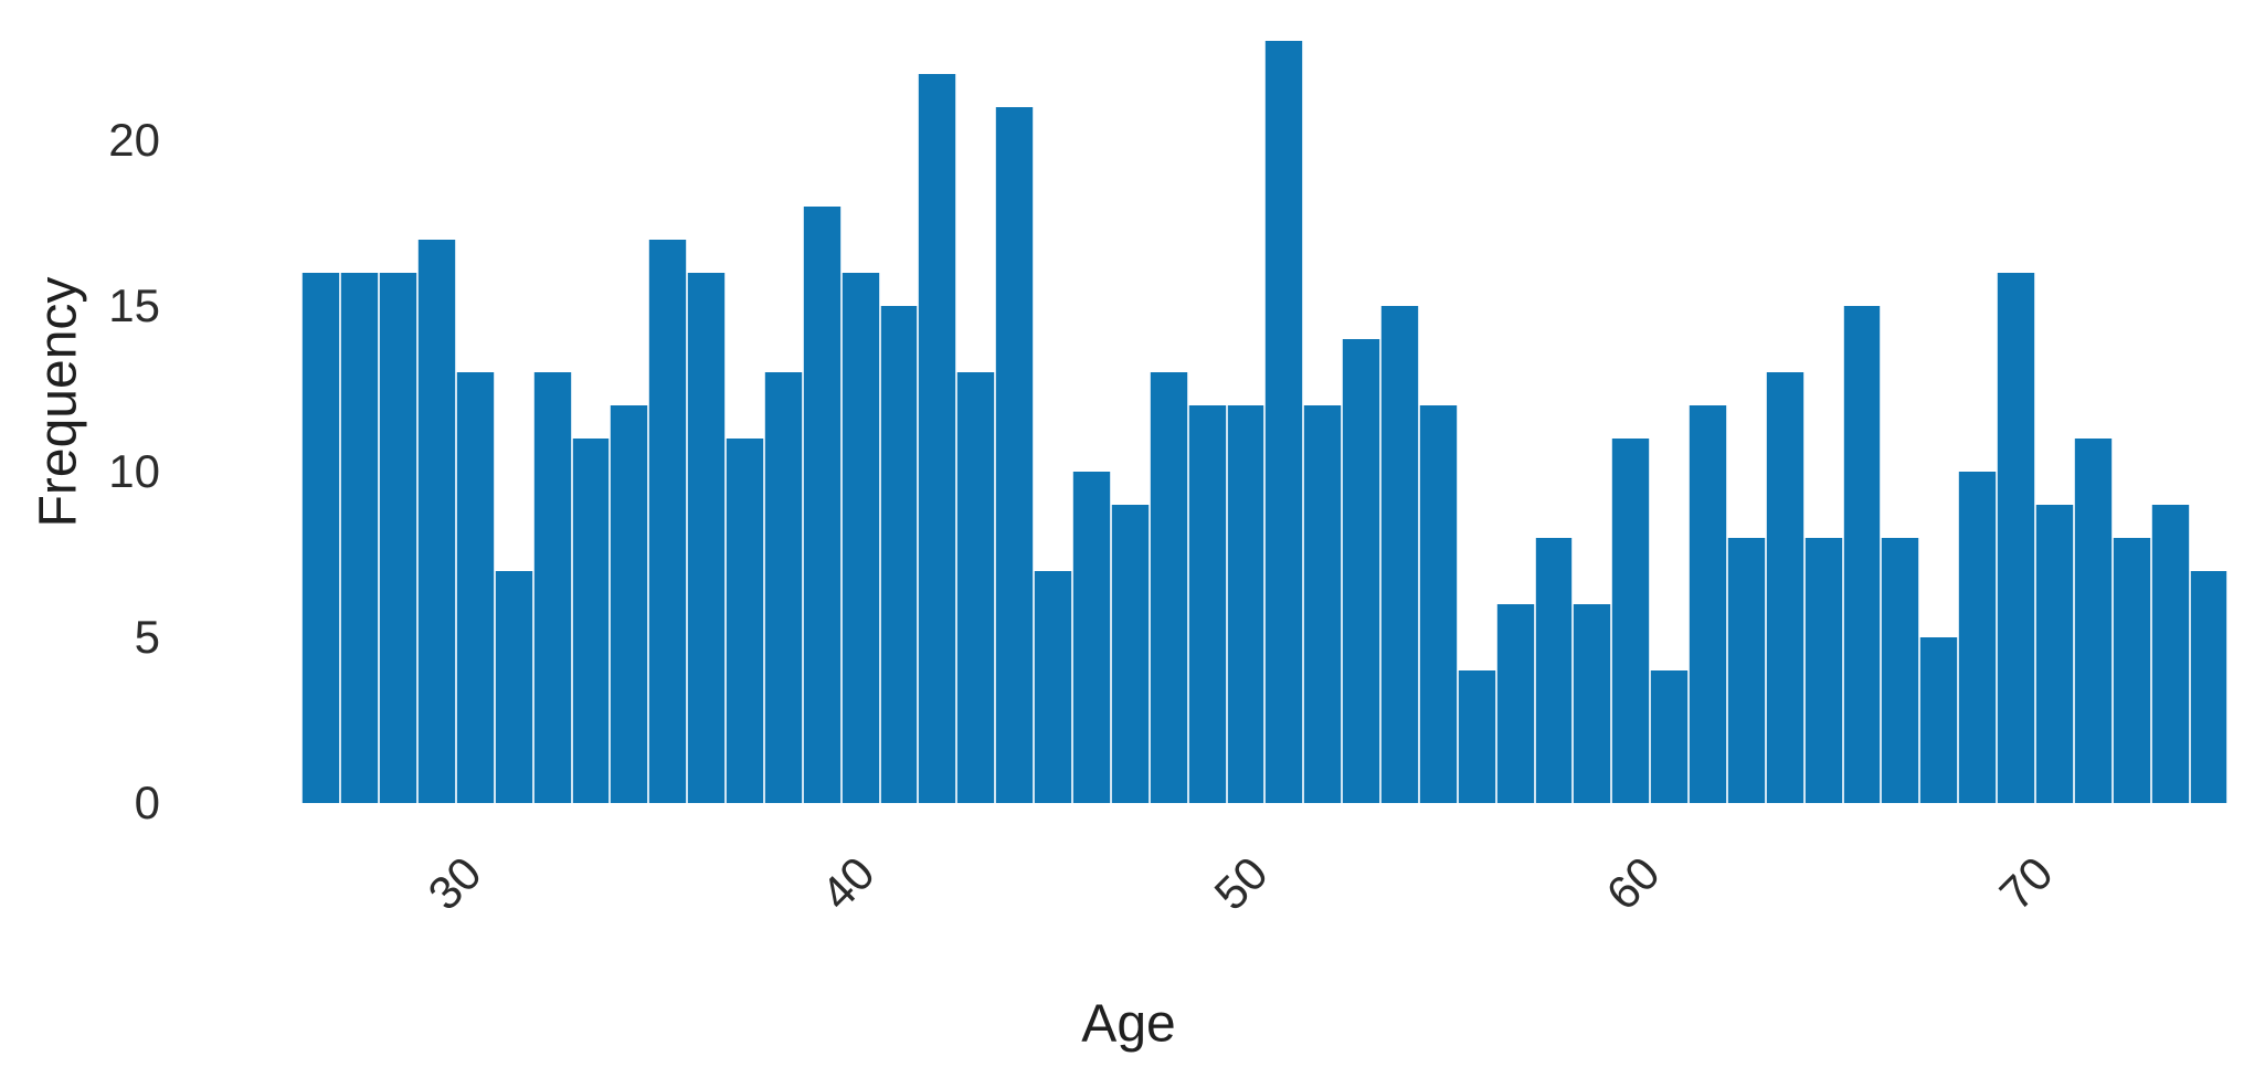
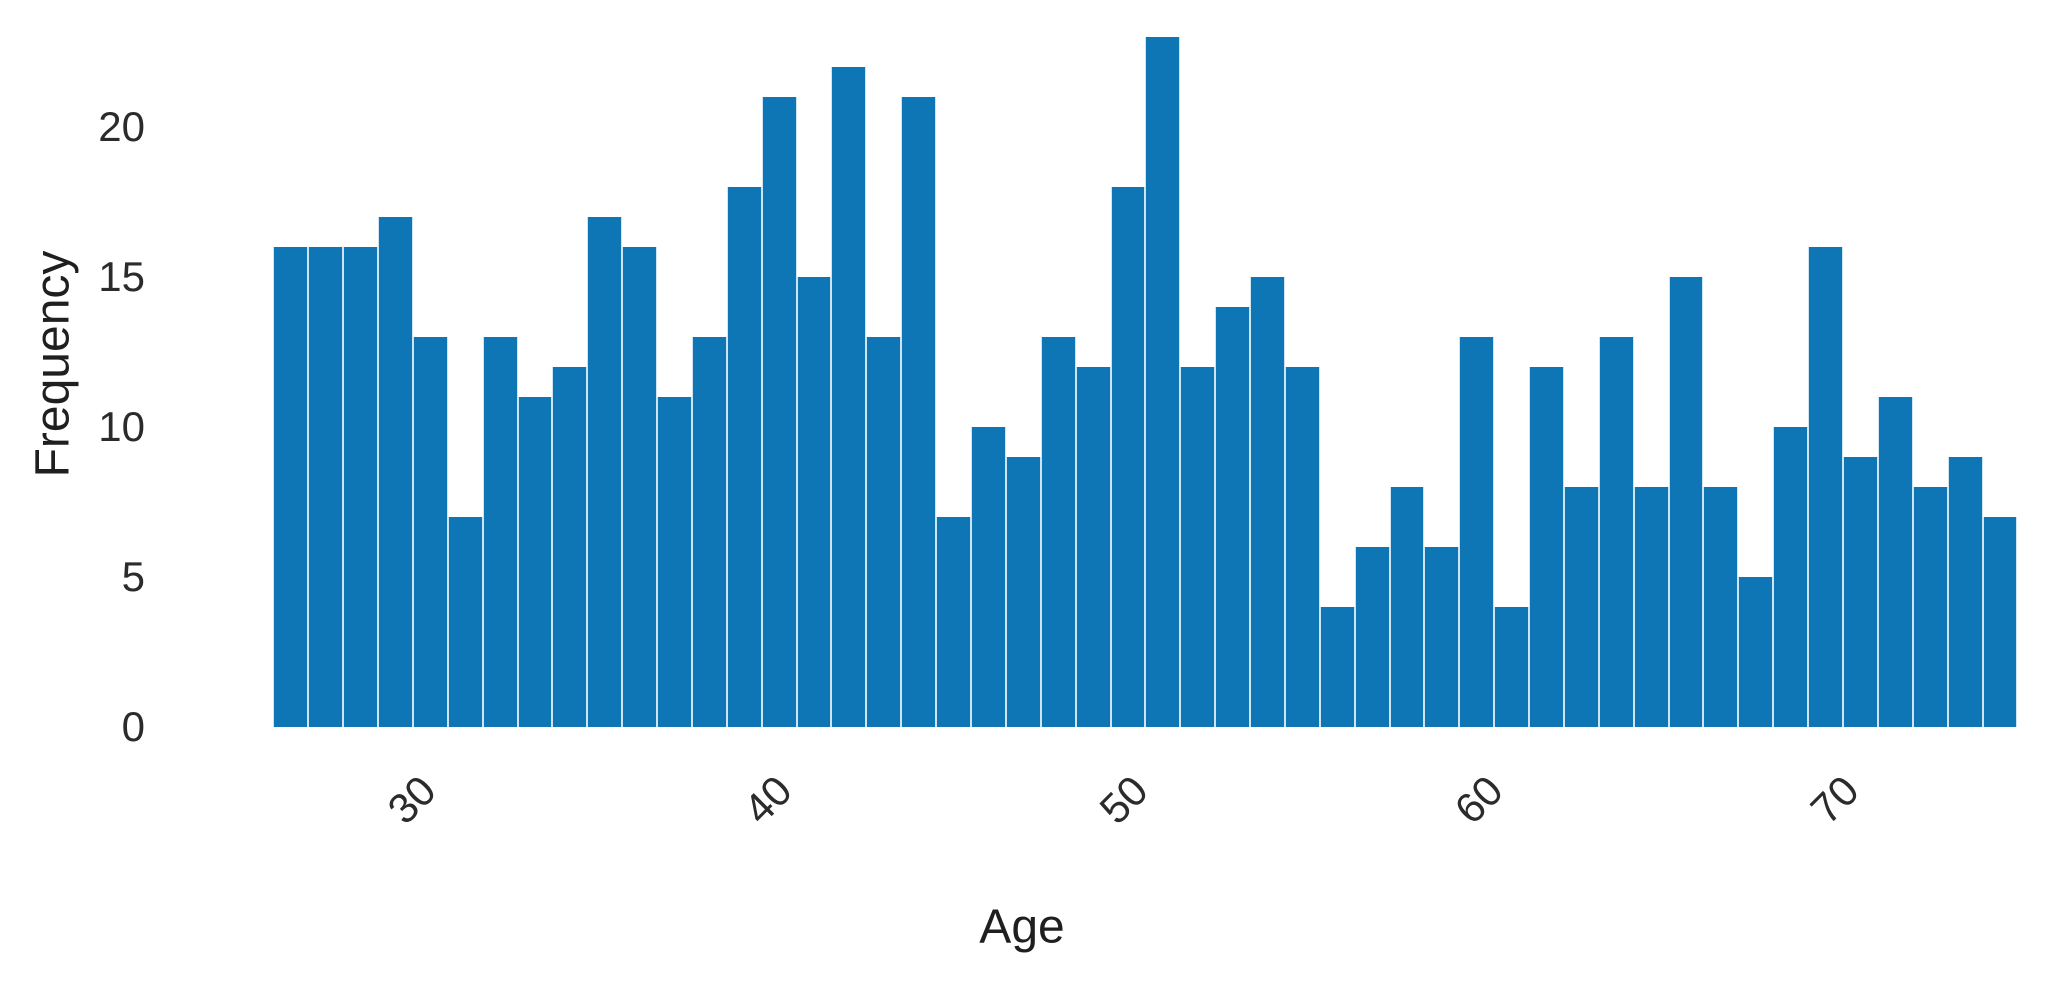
40: 16 -> 21
50: 12 -> 18
60: 11 -> 13
